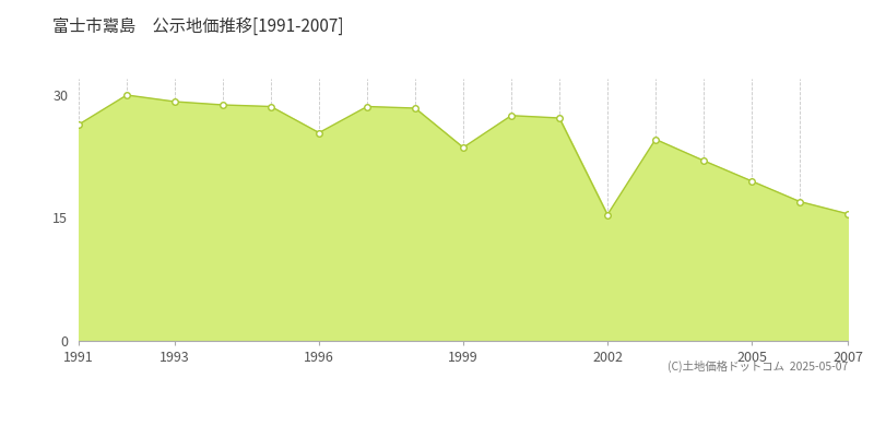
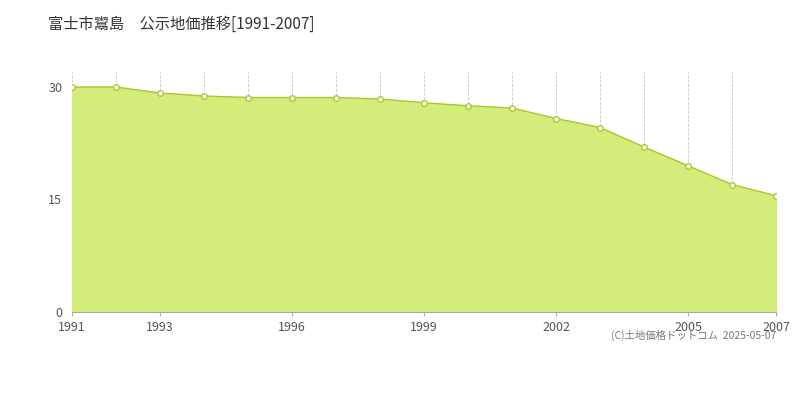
1991: 26.4 -> 30.0
1996: 25.4 -> 28.6
1999: 23.6 -> 27.9
2002: 15.4 -> 25.8
